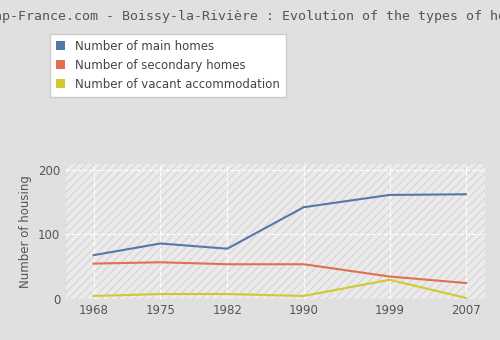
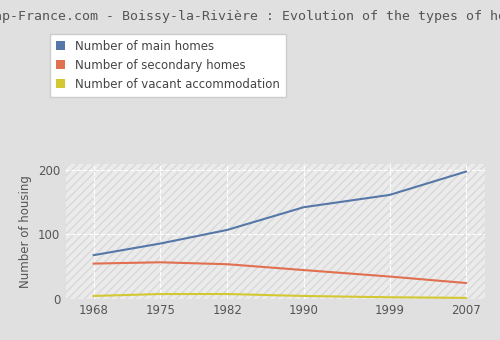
Number of main homes/1982: 78 -> 107
Number of secondary homes/1990: 54 -> 45
Number of vacant accommodation/1999: 30 -> 3
Number of main homes/2007: 162 -> 197
